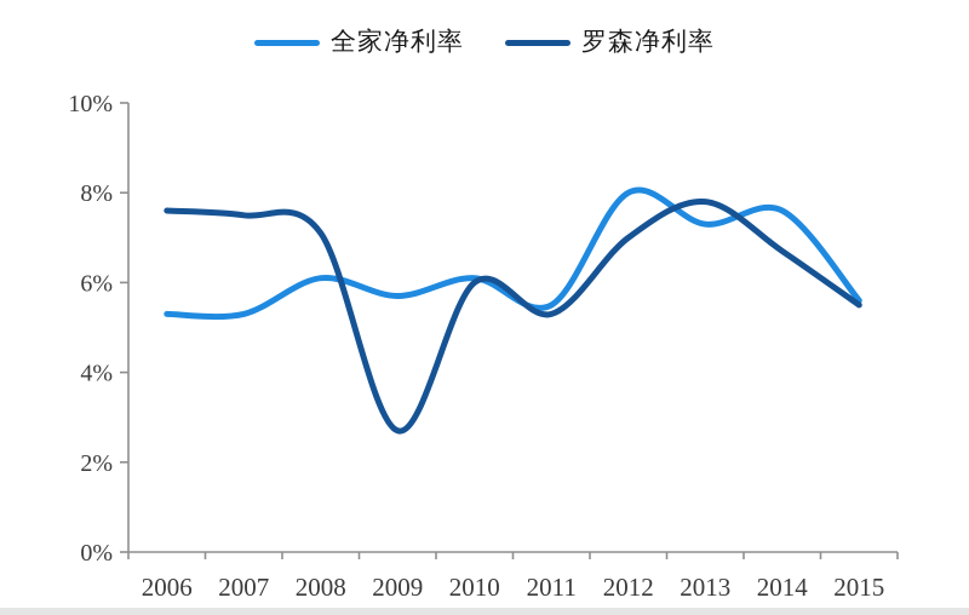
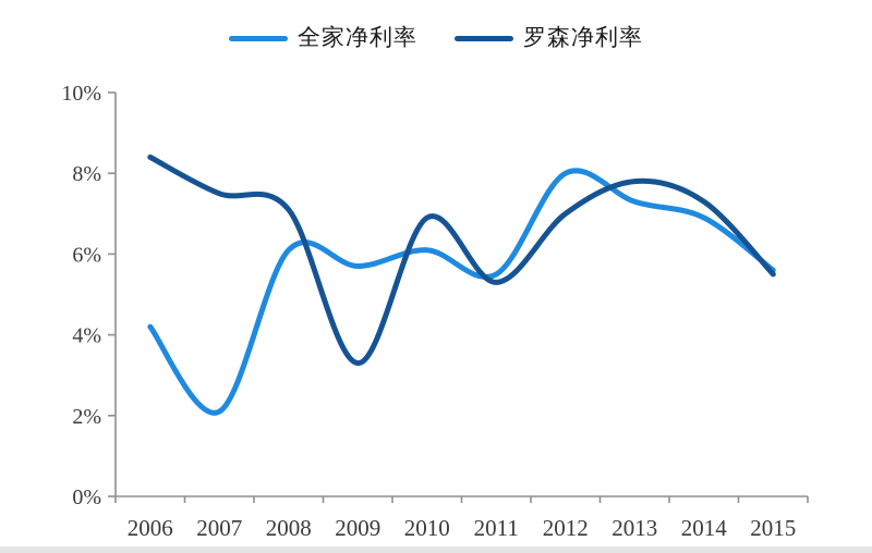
全家净利率/2006: 5.3% -> 4.2%
罗森净利率/2006: 7.6% -> 8.4%
全家净利率/2007: 5.3% -> 2.1%
罗森净利率/2009: 2.7% -> 3.3%
罗森净利率/2010: 6.0% -> 6.9%
全家净利率/2014: 7.6% -> 6.9%
罗森净利率/2014: 6.7% -> 7.3%
